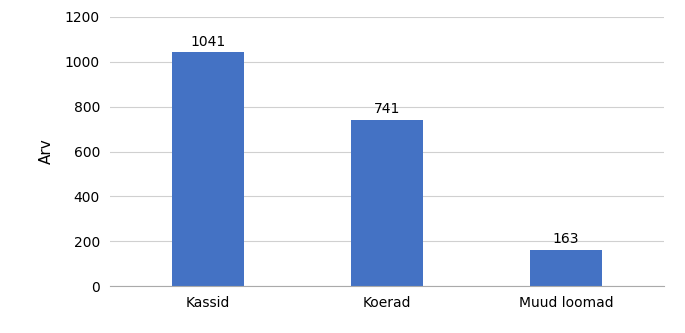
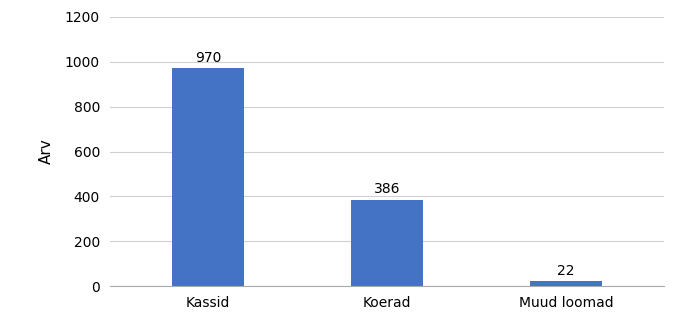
Kassid: 1041 -> 970
Koerad: 741 -> 386
Muud loomad: 163 -> 22
